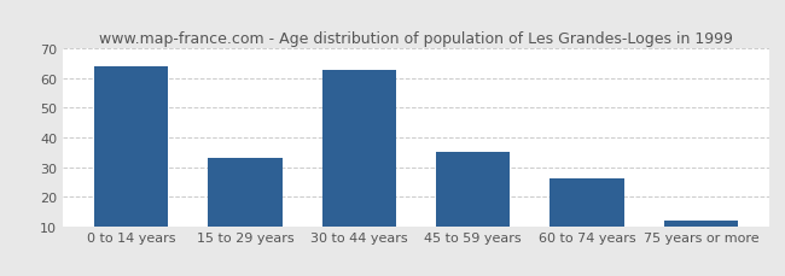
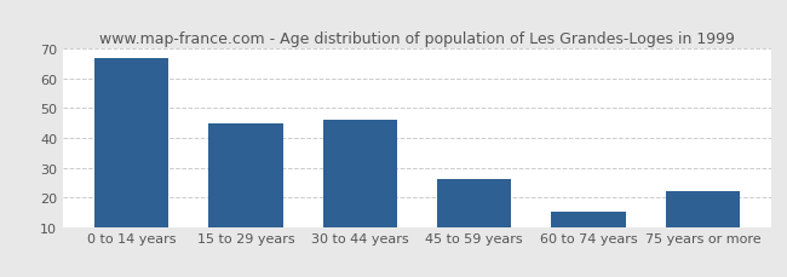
0 to 14 years: 64 -> 67
15 to 29 years: 33 -> 45
30 to 44 years: 63 -> 46
45 to 59 years: 35 -> 26
60 to 74 years: 26 -> 15
75 years or more: 12 -> 22
